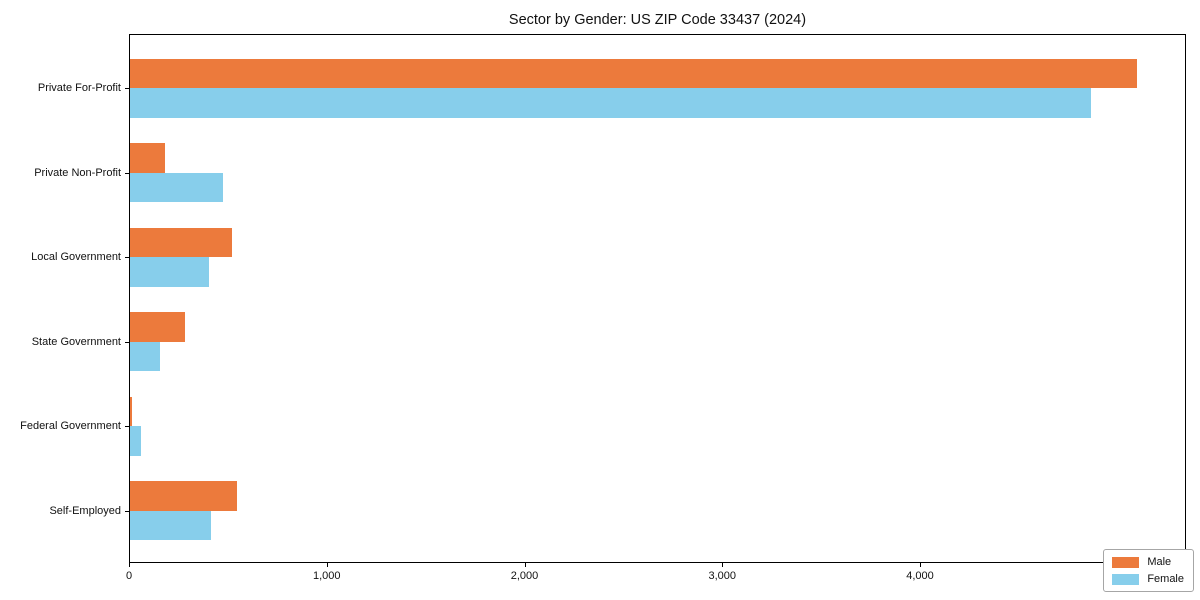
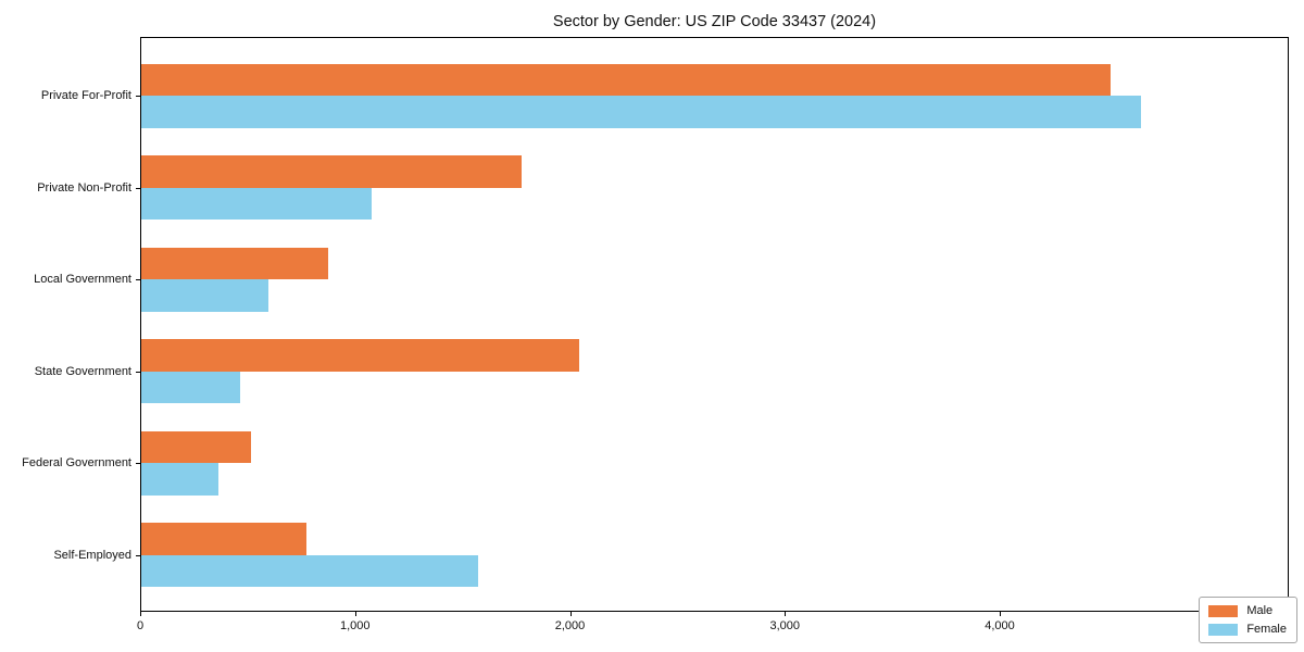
Male/Private For-Profit: 5090 -> 4510
Female/Private For-Profit: 4860 -> 4650
Male/Private Non-Profit: 180 -> 1770
Female/Private Non-Profit: 470 -> 1070
Male/Local Government: 520 -> 870
Female/Local Government: 400 -> 590
Male/State Government: 280 -> 2040
Female/State Government: 150 -> 460
Male/Federal Government: 10 -> 510
Female/Federal Government: 60 -> 360
Male/Self-Employed: 540 -> 770
Female/Self-Employed: 410 -> 1570
